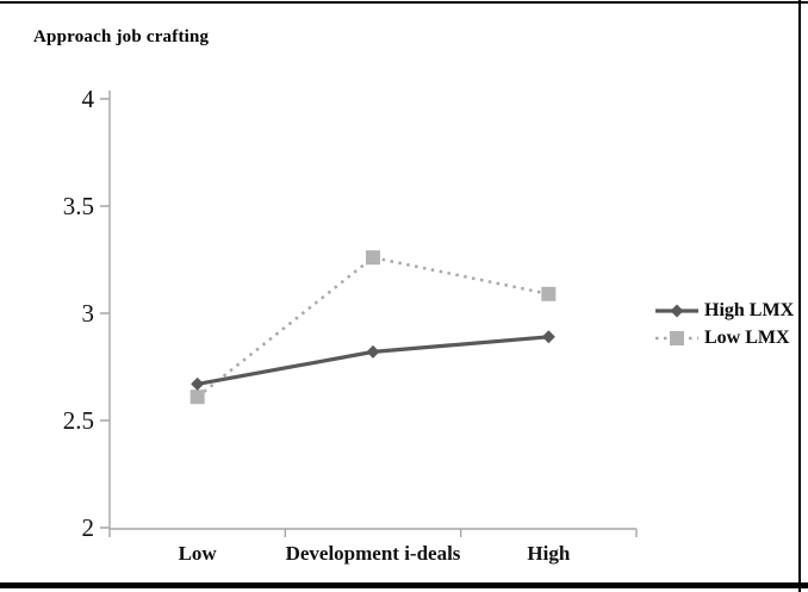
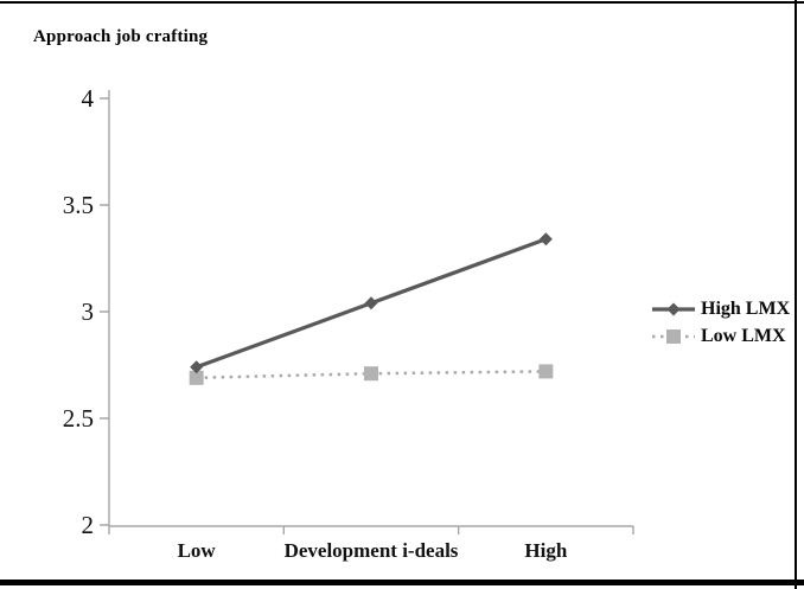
High LMX/Low: 2.67 -> 2.74
Low LMX/Low: 2.61 -> 2.69
High LMX/Development i-deals: 2.82 -> 3.04
Low LMX/Development i-deals: 3.26 -> 2.71
High LMX/High: 2.89 -> 3.34
Low LMX/High: 3.09 -> 2.72
